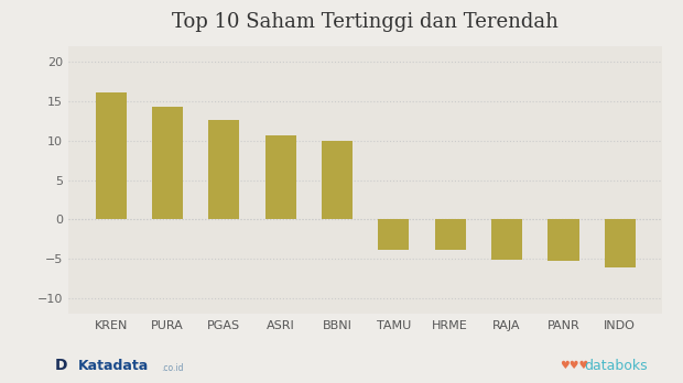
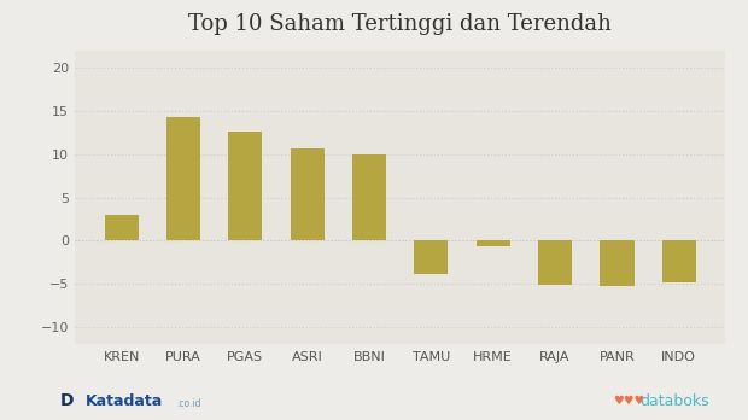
KREN: 16.1 -> 3.0
HRME: -3.8 -> -0.6
INDO: -6.1 -> -4.8
